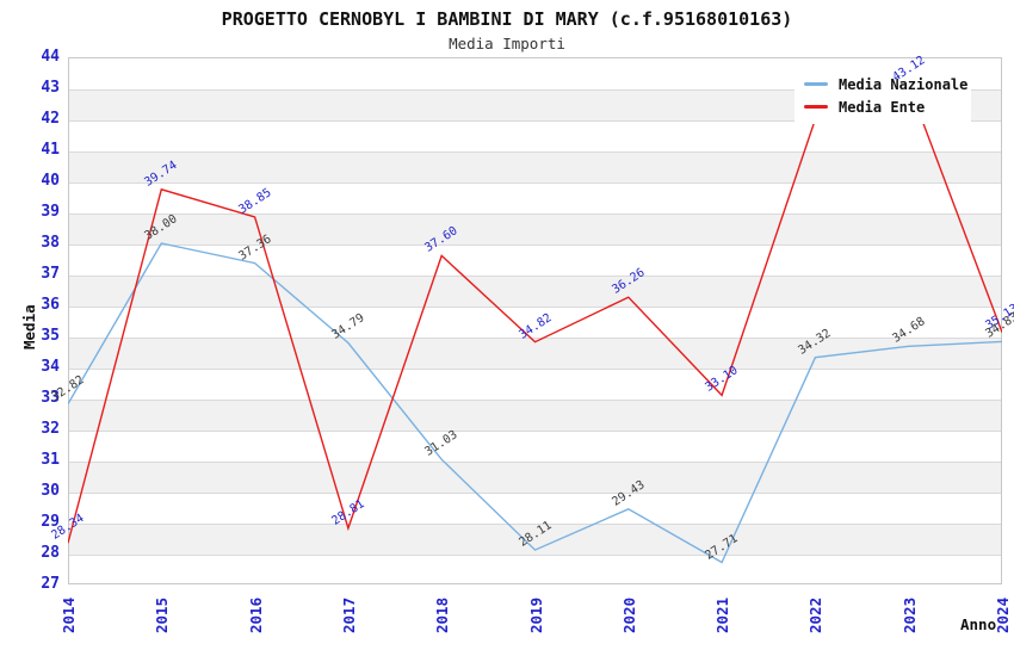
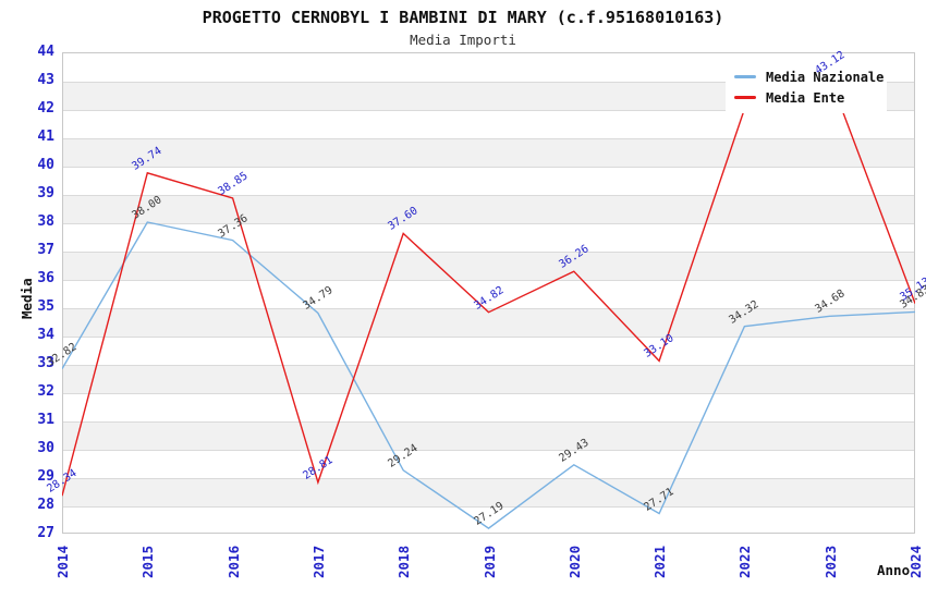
Media Nazionale/2018: 31.03 -> 29.24
Media Nazionale/2019: 28.11 -> 27.19
